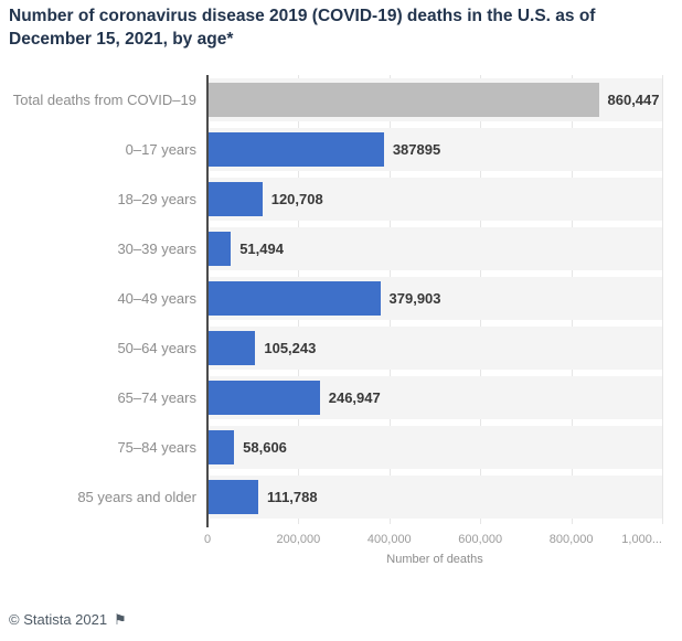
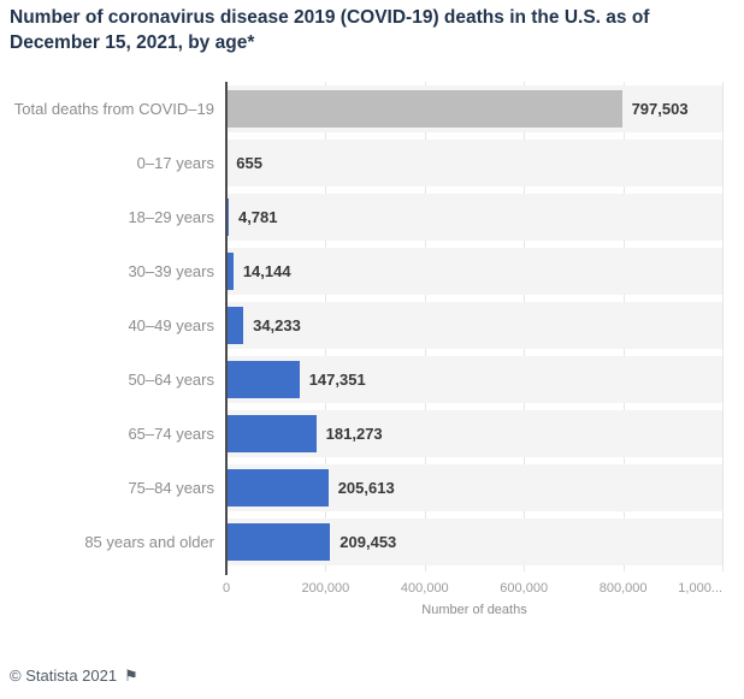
Total deaths from COVID–19: 860,447 -> 797,503
0–17 years: 387895 -> 655
18–29 years: 120,708 -> 4,781
30–39 years: 51,494 -> 14,144
40–49 years: 379,903 -> 34,233
50–64 years: 105,243 -> 147,351
65–74 years: 246,947 -> 181,273
75–84 years: 58,606 -> 205,613
85 years and older: 111,788 -> 209,453
